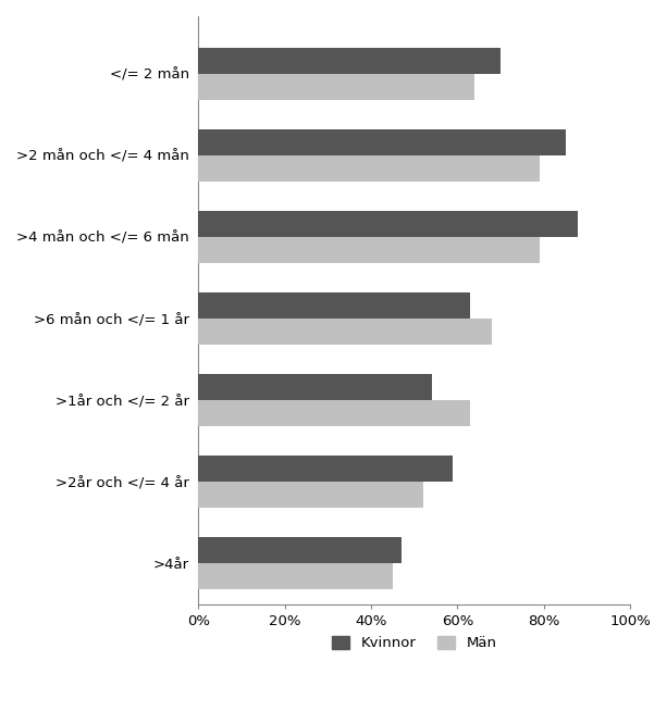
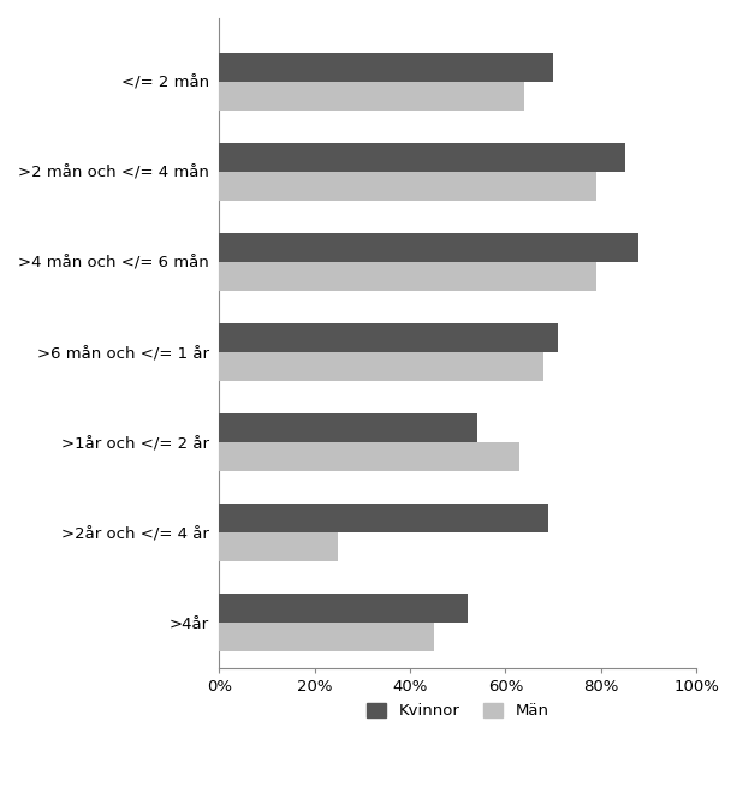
Kvinnor/>6 mån och </= 1 år: 63% -> 71%
Kvinnor/>2år och </= 4 år: 59% -> 69%
Män/>2år och </= 4 år: 52% -> 25%
Kvinnor/>4år: 47% -> 52%
